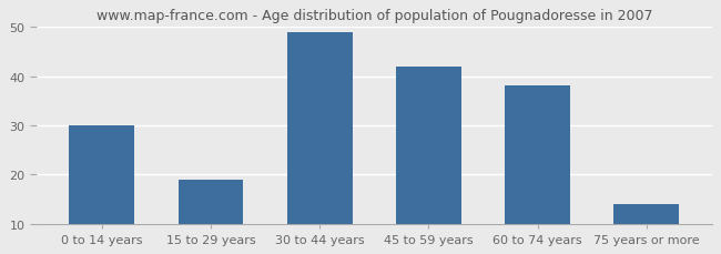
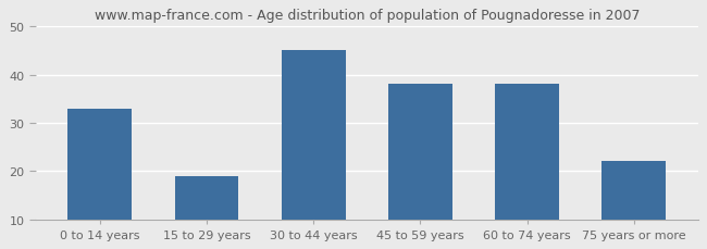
0 to 14 years: 30 -> 33
30 to 44 years: 49 -> 45
45 to 59 years: 42 -> 38
75 years or more: 14 -> 22
